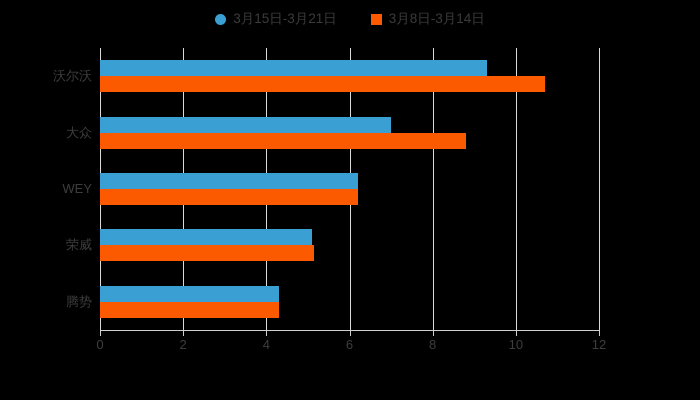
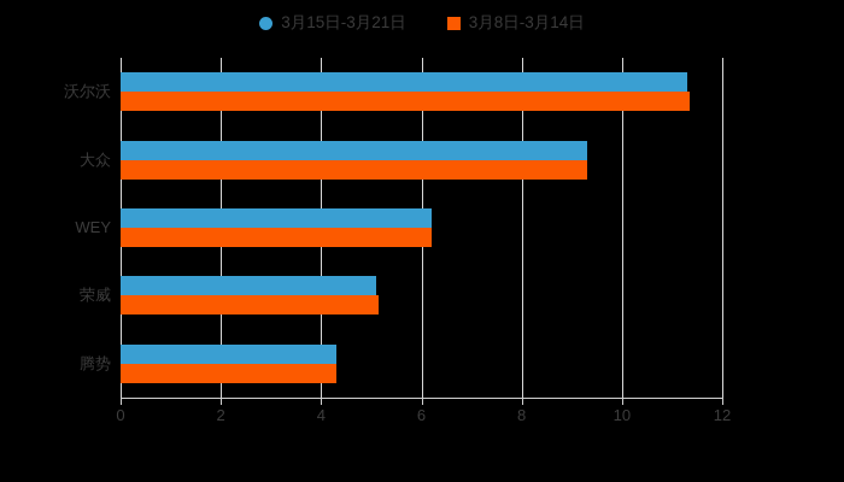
3月15日-3月21日/沃尔沃: 9.3 -> 11.3
3月8日-3月14日/沃尔沃: 10.7 -> 11.3
3月15日-3月21日/大众: 7.0 -> 9.3
3月8日-3月14日/大众: 8.8 -> 9.3
